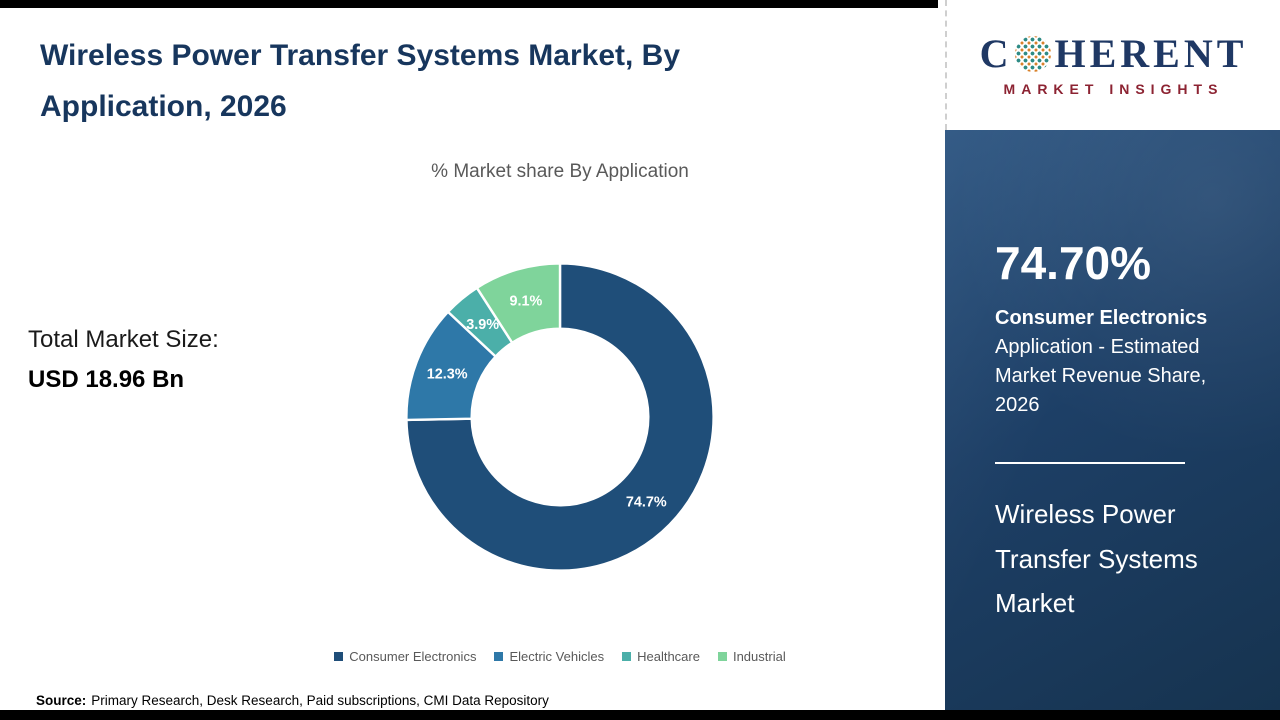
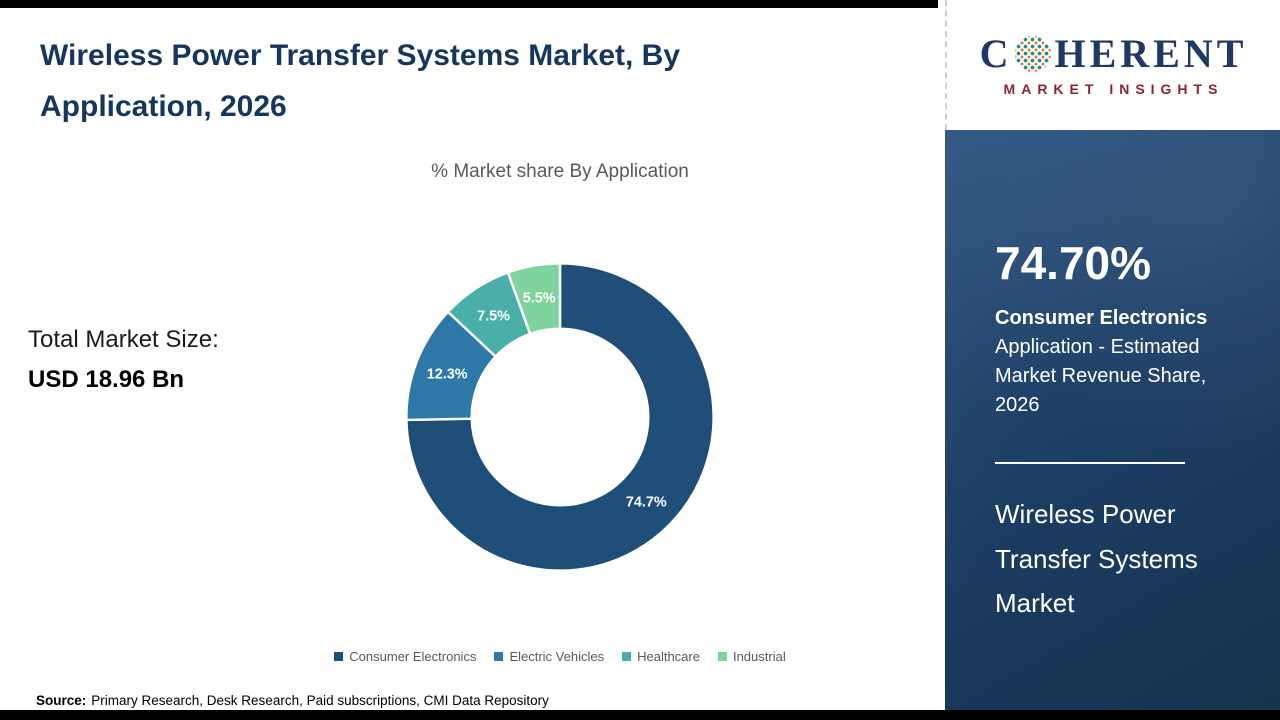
Healthcare: 3.9% -> 7.5%
Industrial: 9.1% -> 5.5%
